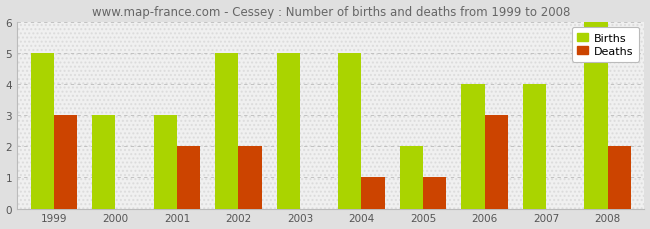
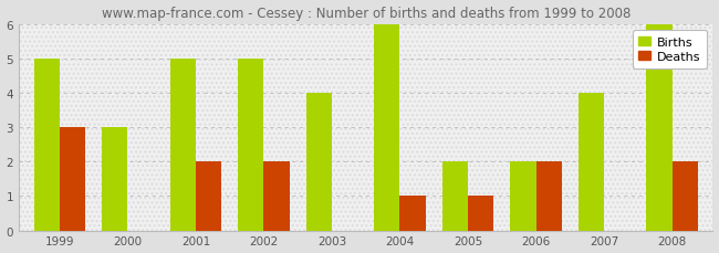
Births/2001: 3 -> 5
Births/2003: 5 -> 4
Births/2004: 5 -> 6
Births/2006: 4 -> 2
Deaths/2006: 3 -> 2
